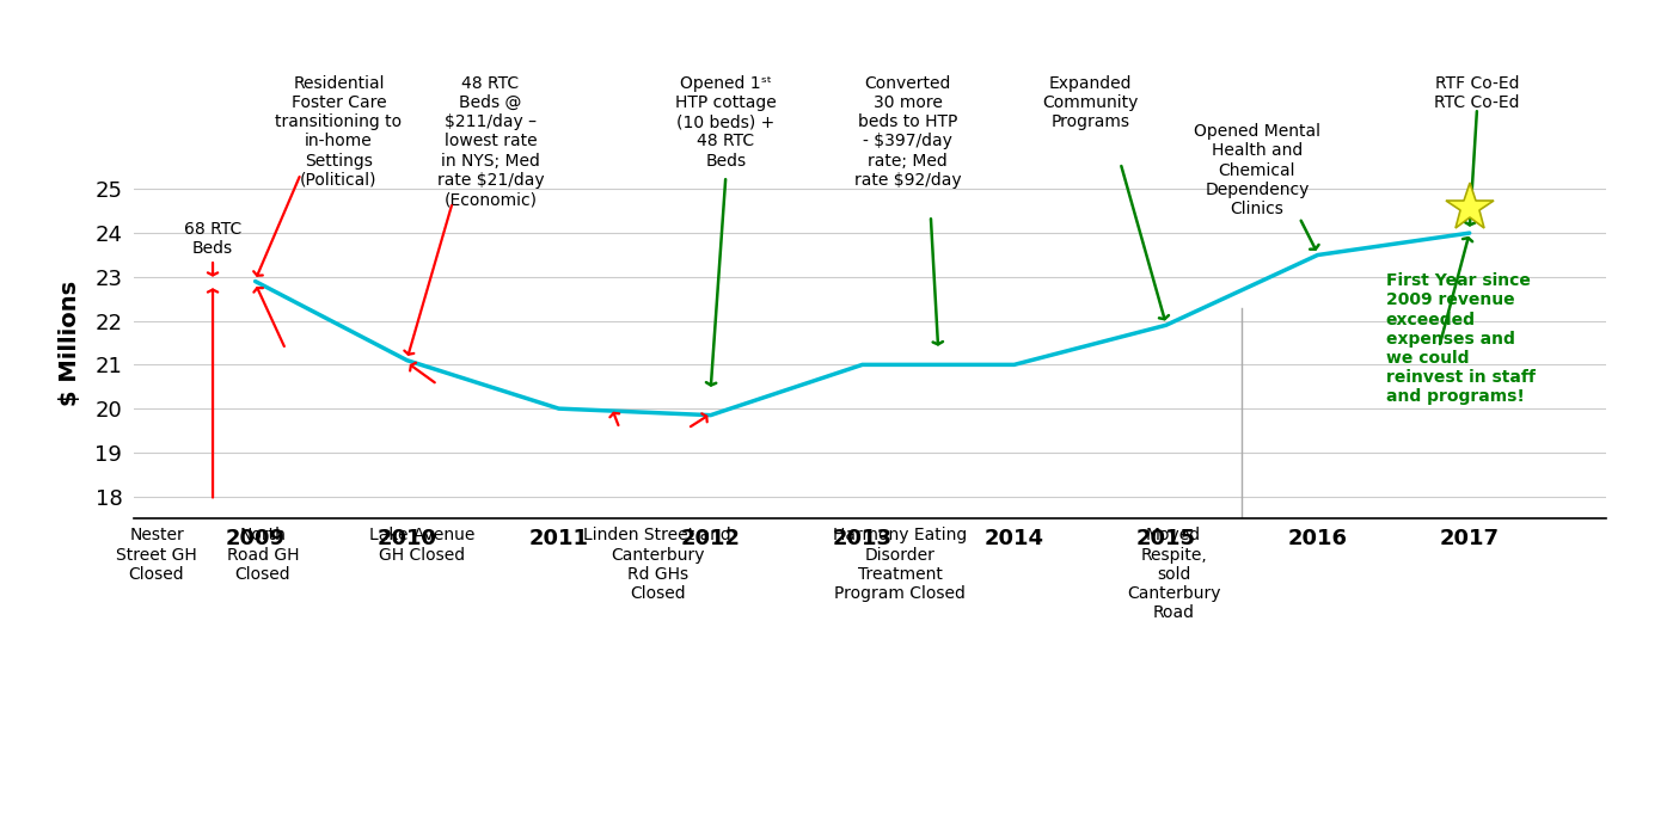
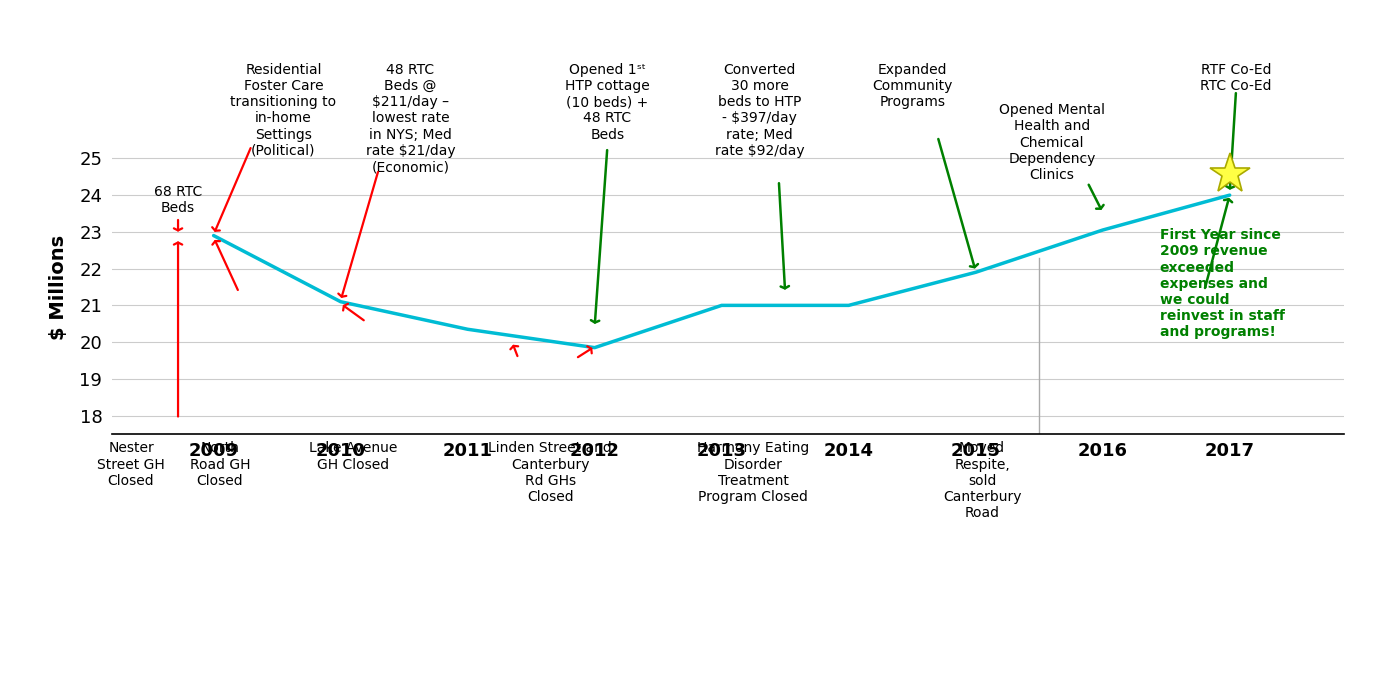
2011: 20.00 -> 20.35
2016: 23.50 -> 23.05
